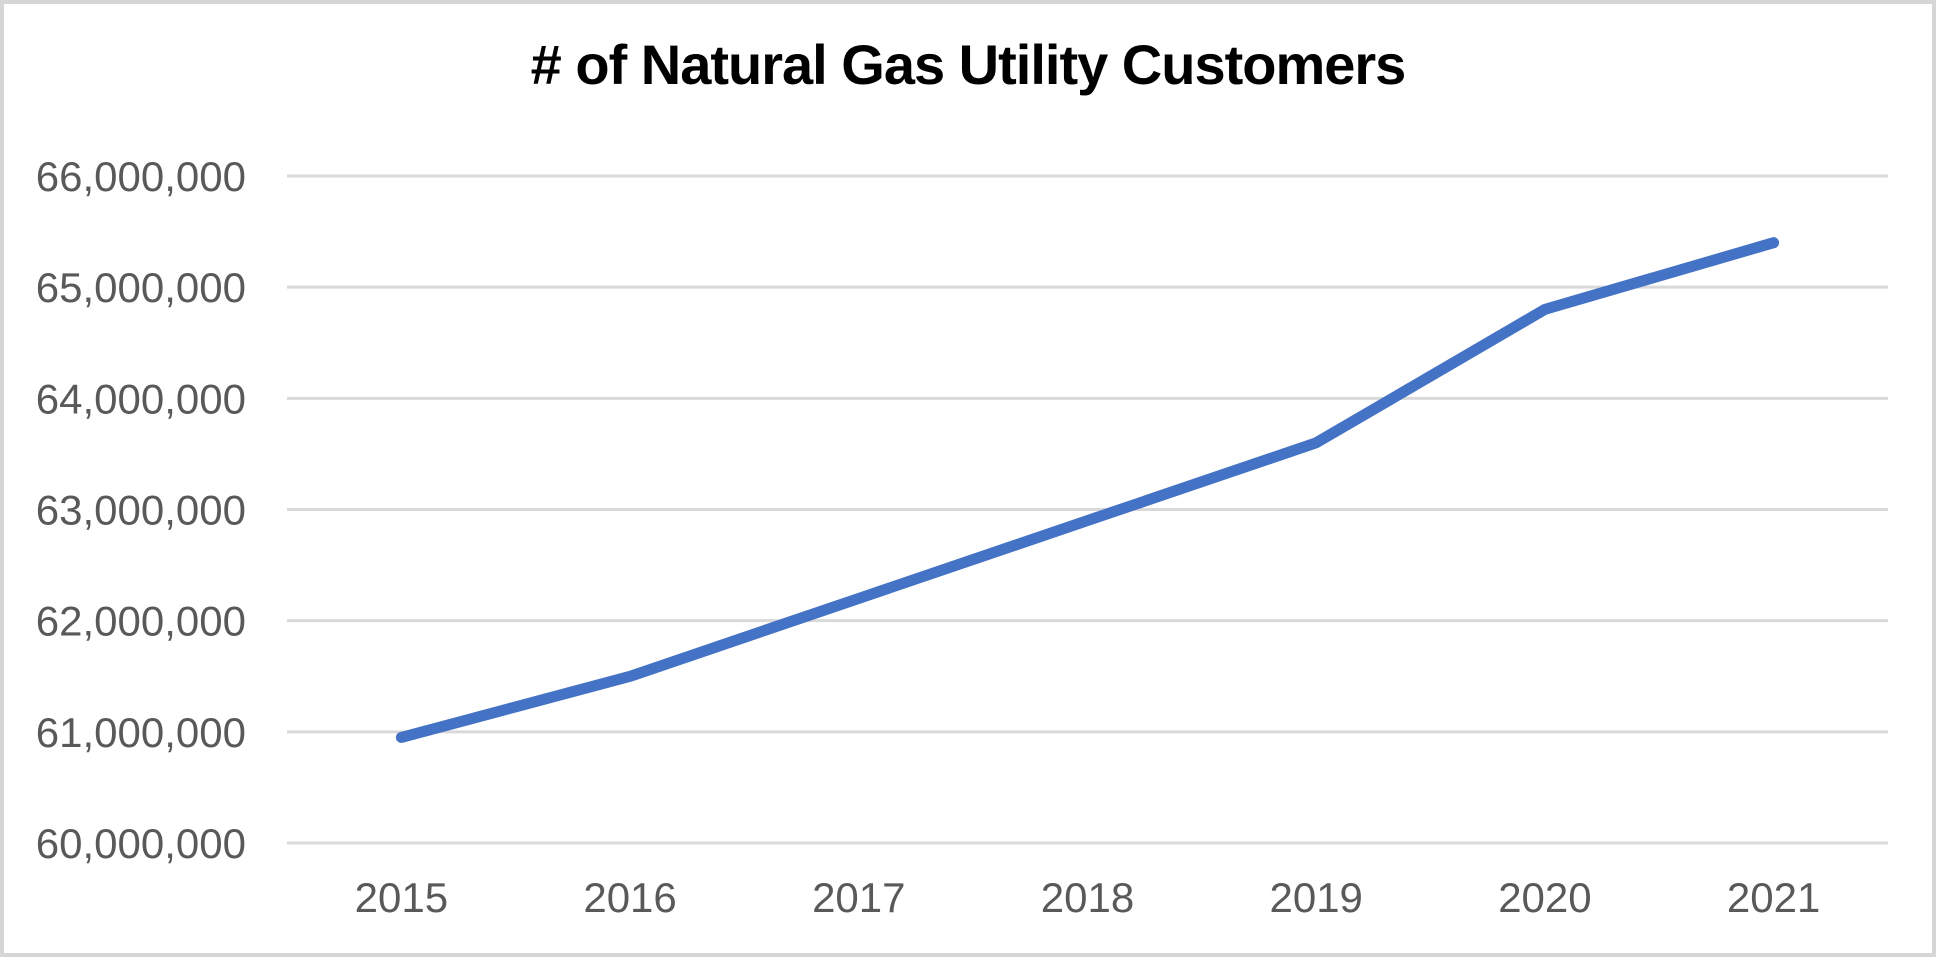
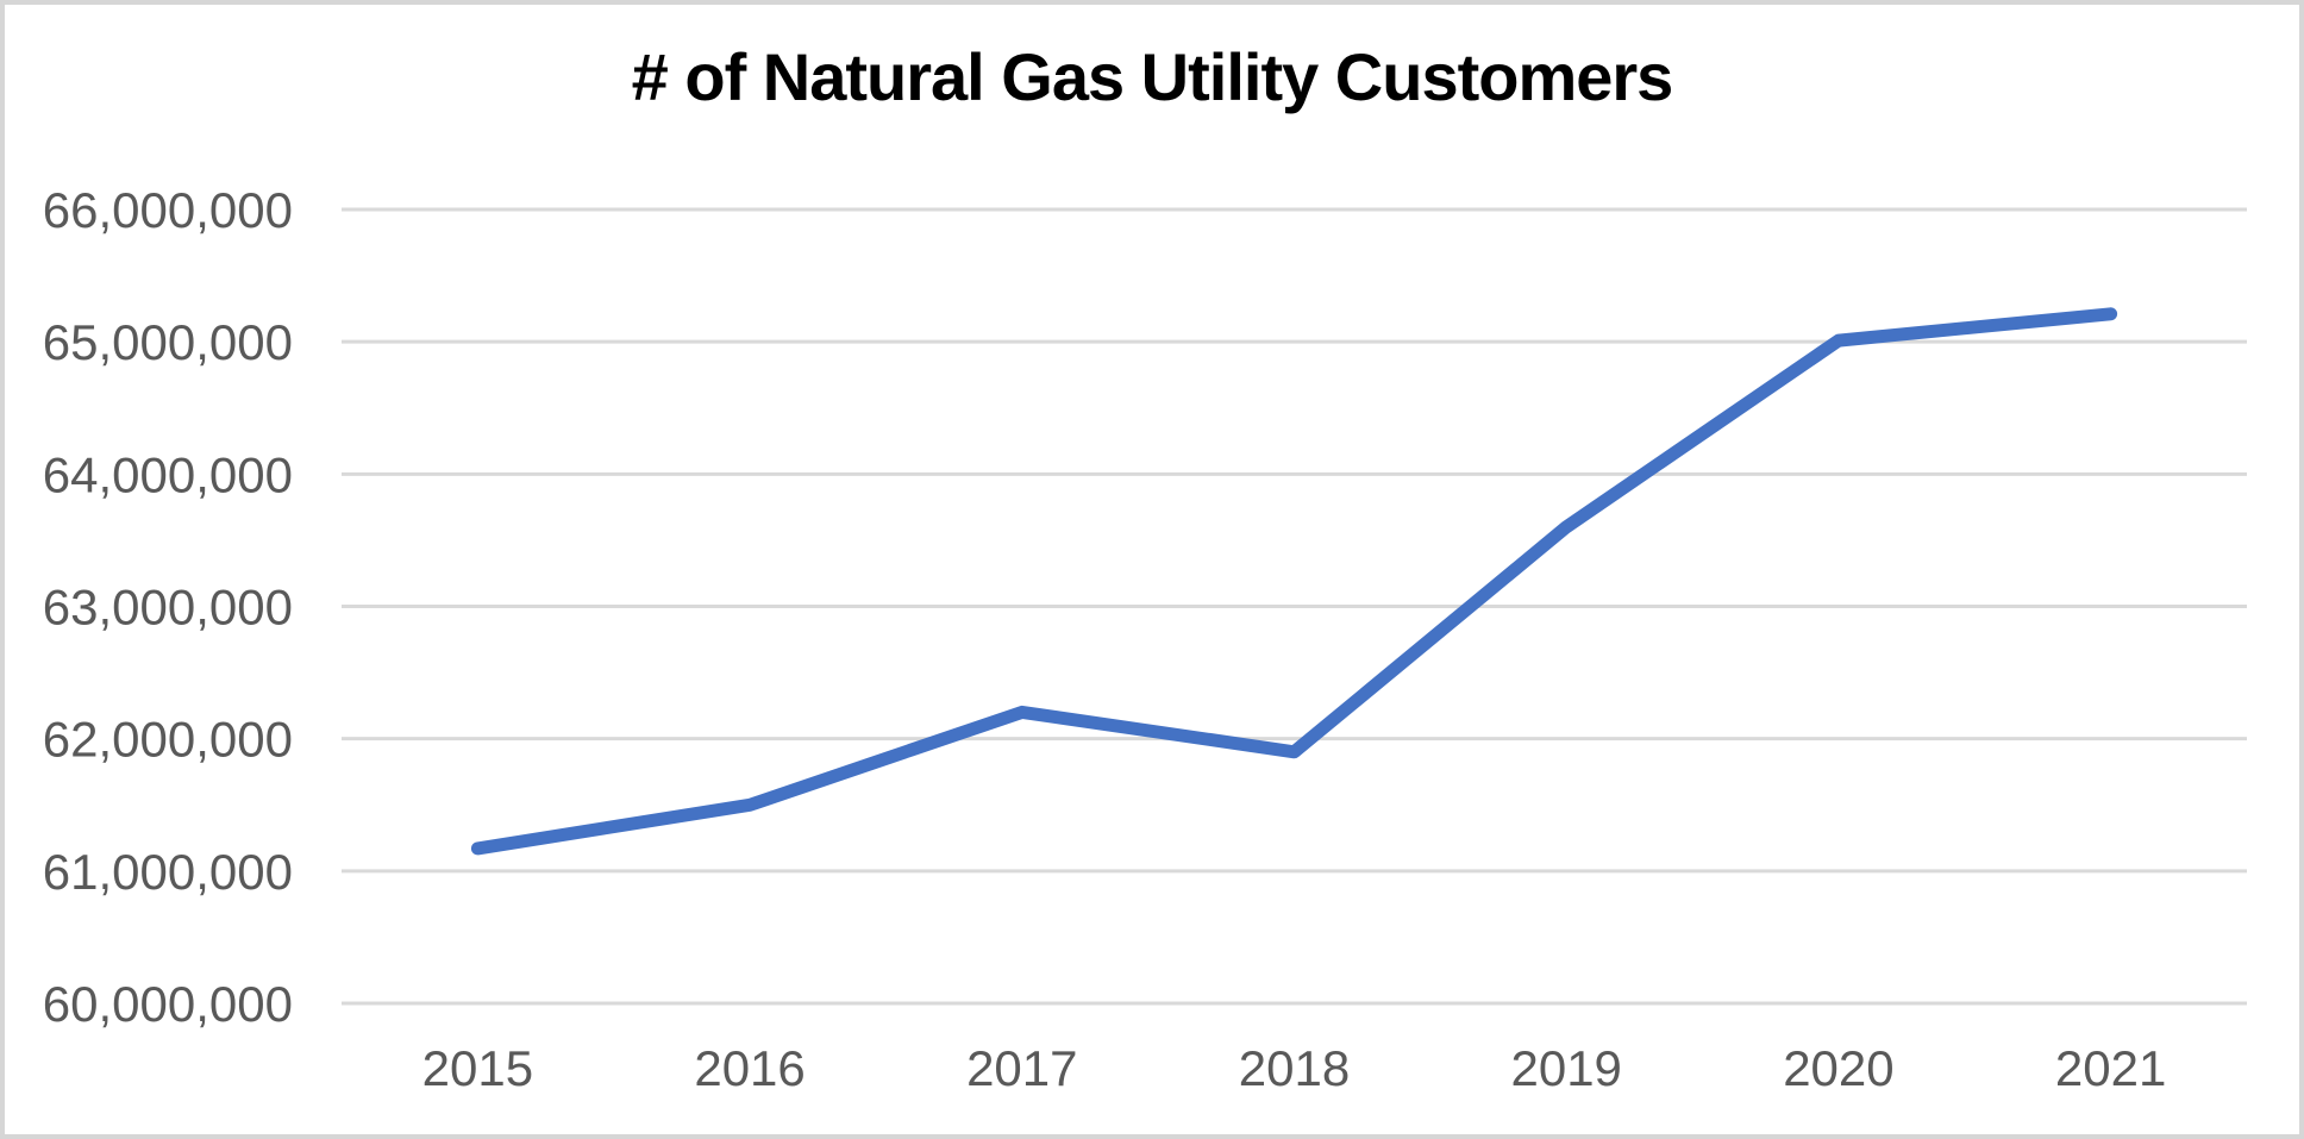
2015: 60950000 -> 61170000
2018: 62900000 -> 61900000
2020: 64800000 -> 65010000
2021: 65400000 -> 65210000
